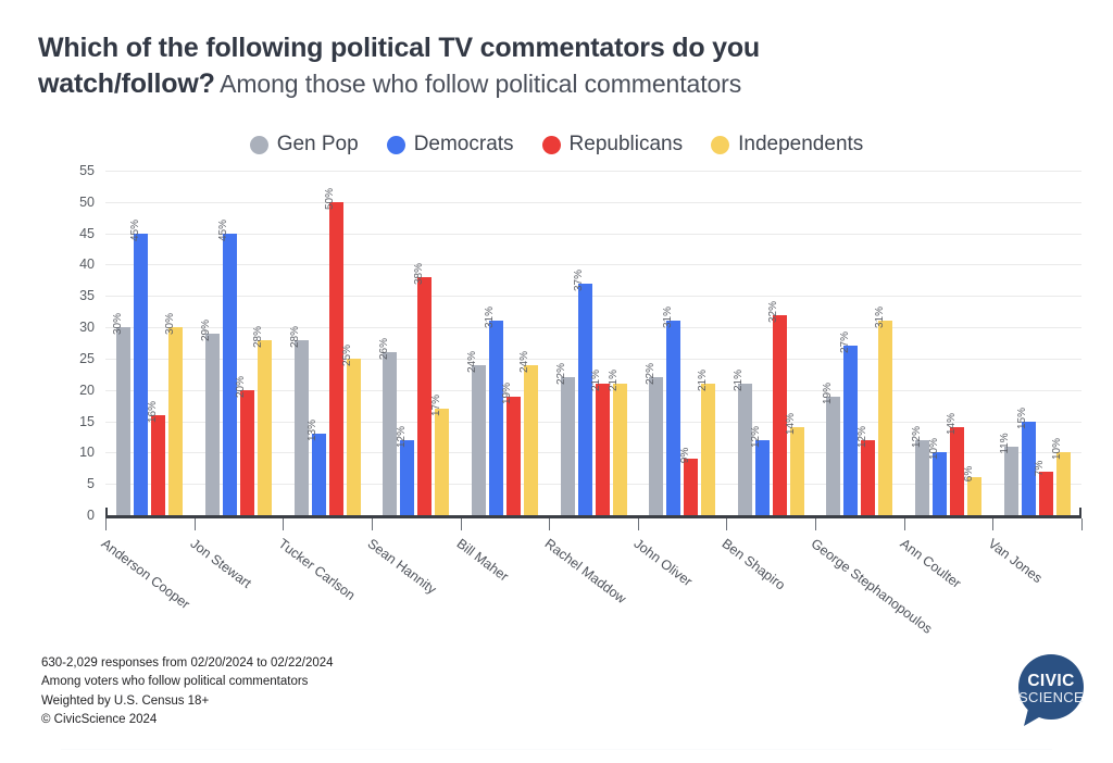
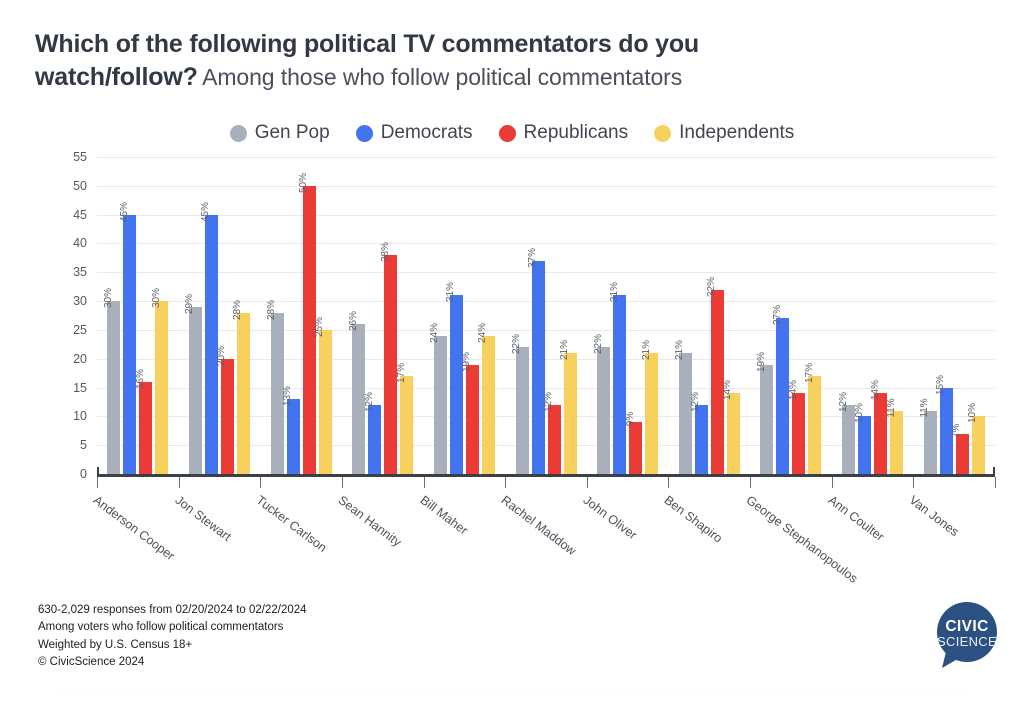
Republicans/Rachel Maddow: 21% -> 12%
Republicans/George Stephanopoulos: 12% -> 14%
Independents/George Stephanopoulos: 31% -> 17%
Independents/Ann Coulter: 6% -> 11%
